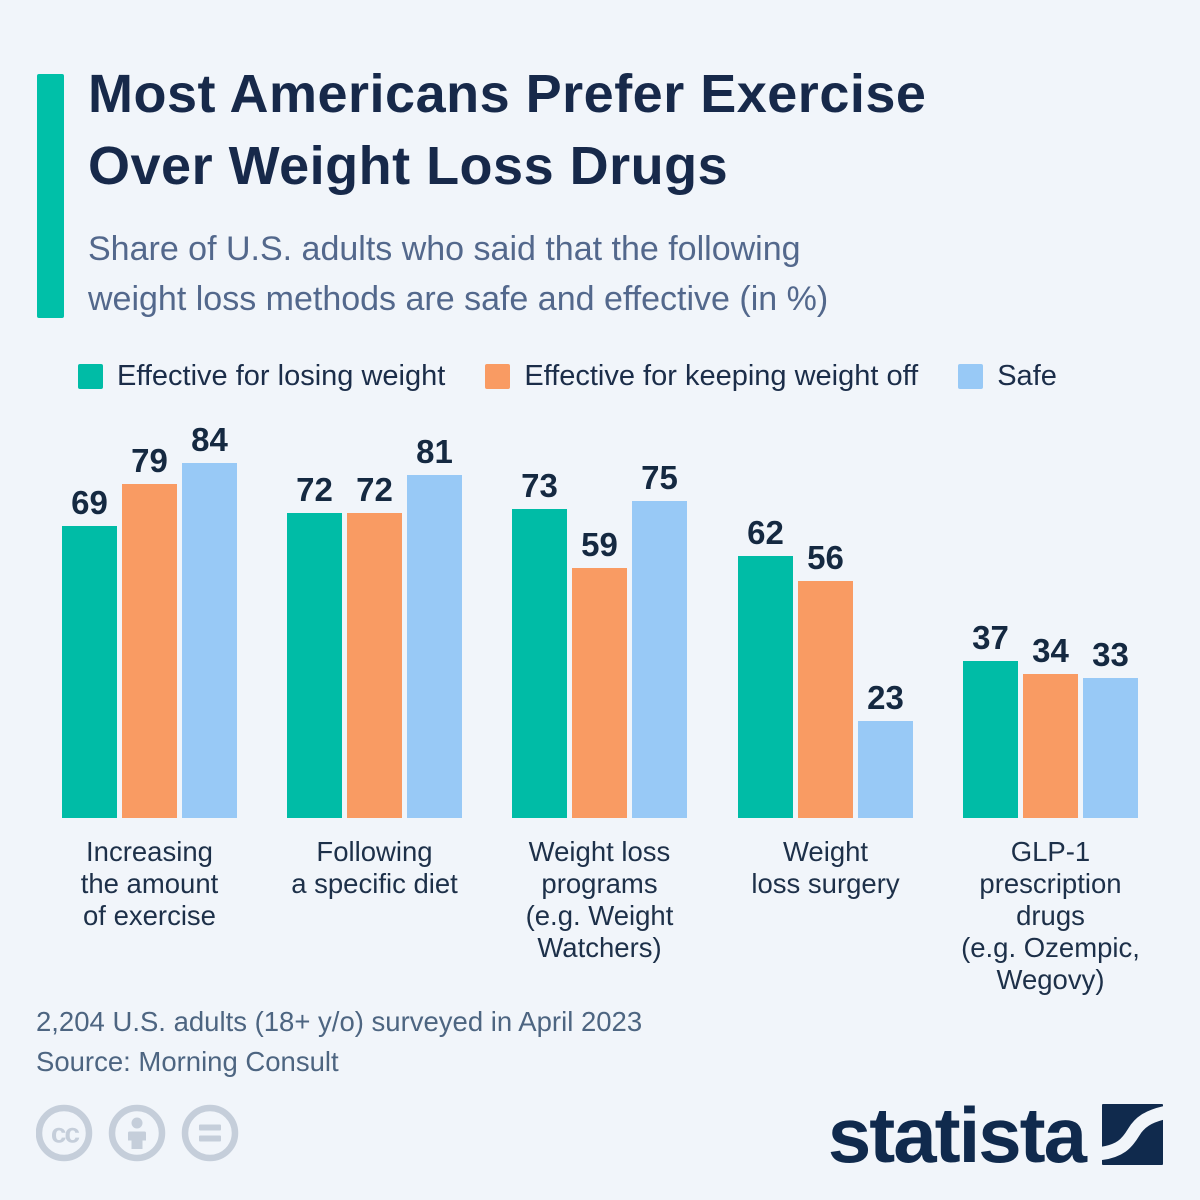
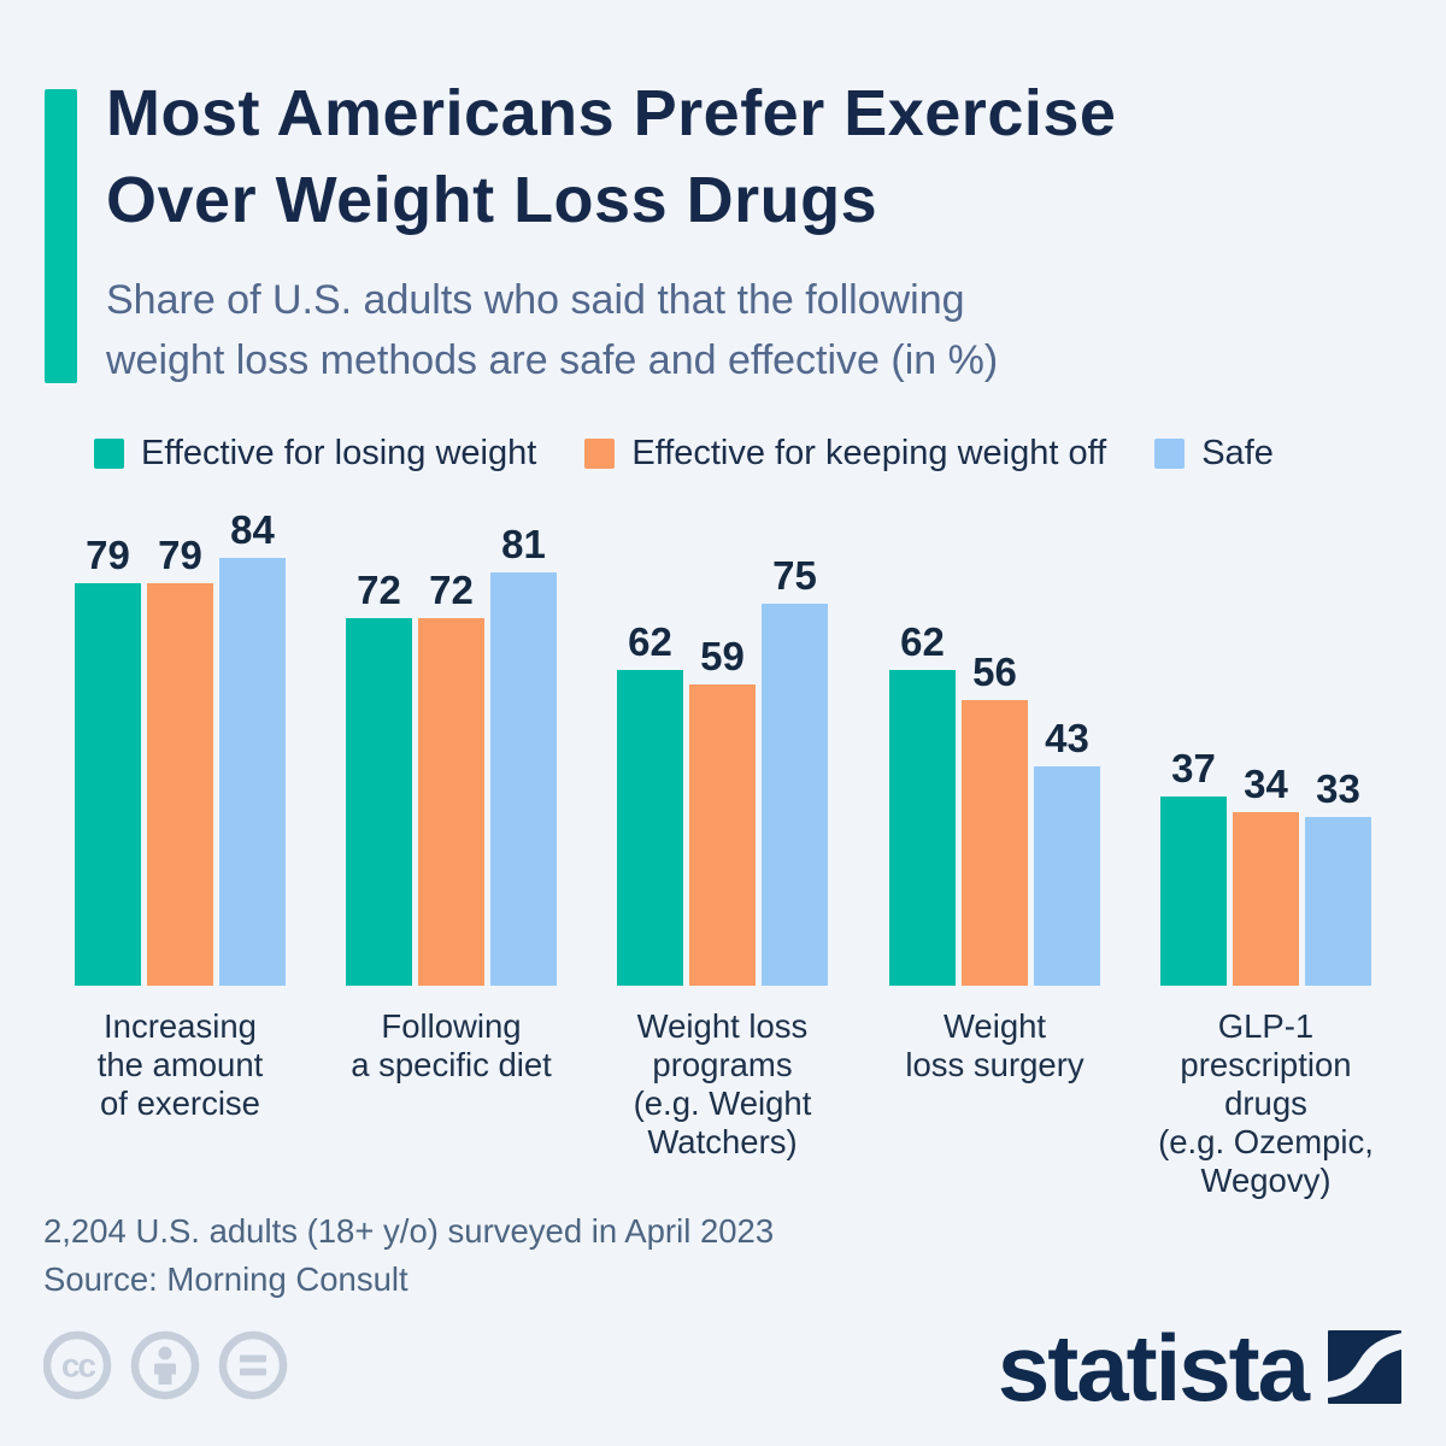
Effective for losing weight/Increasing the amount of exercise: 69 -> 79
Effective for losing weight/Weight loss programs (e.g. Weight Watchers): 73 -> 62
Safe/Weight loss surgery: 23 -> 43
